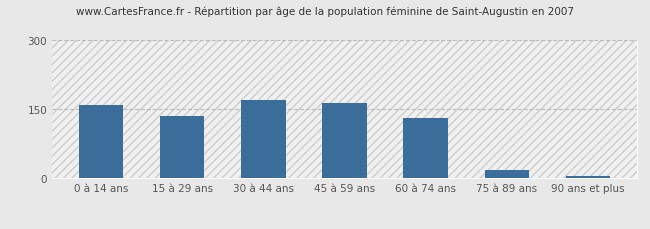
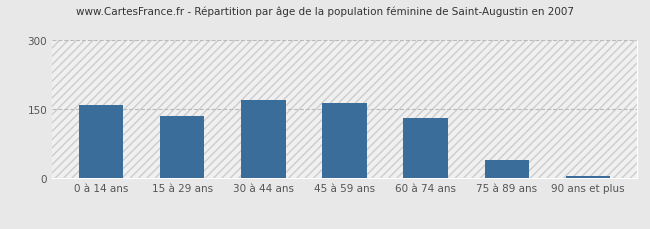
75 à 89 ans: 18 -> 40
